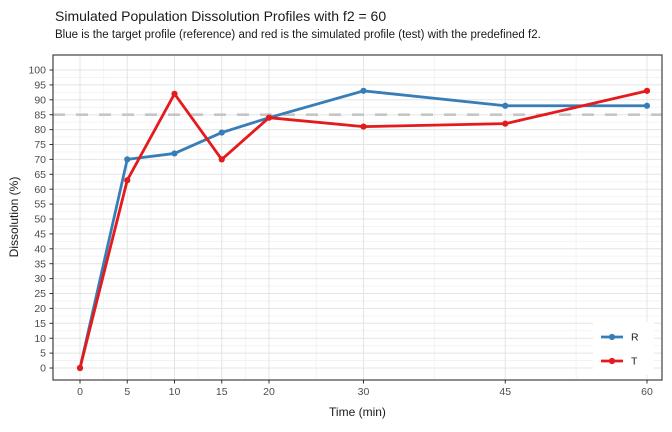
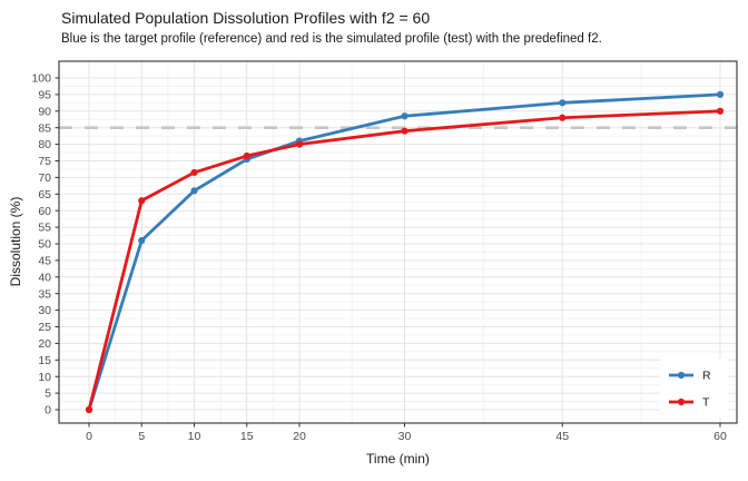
R/5: 70 -> 51
R/10: 72 -> 66
T/10: 92 -> 72
R/15: 79 -> 76
T/15: 70 -> 76
R/20: 84 -> 81
T/20: 84 -> 80
R/30: 93 -> 88
T/30: 81 -> 84
R/45: 88 -> 92
T/45: 82 -> 88
R/60: 88 -> 95
T/60: 93 -> 90
